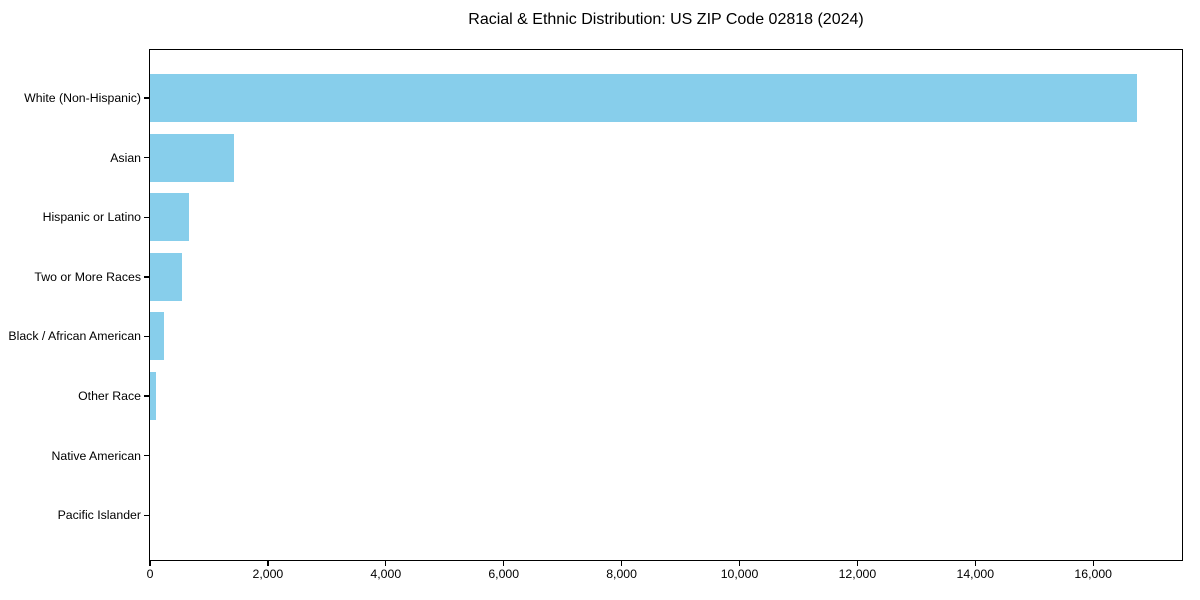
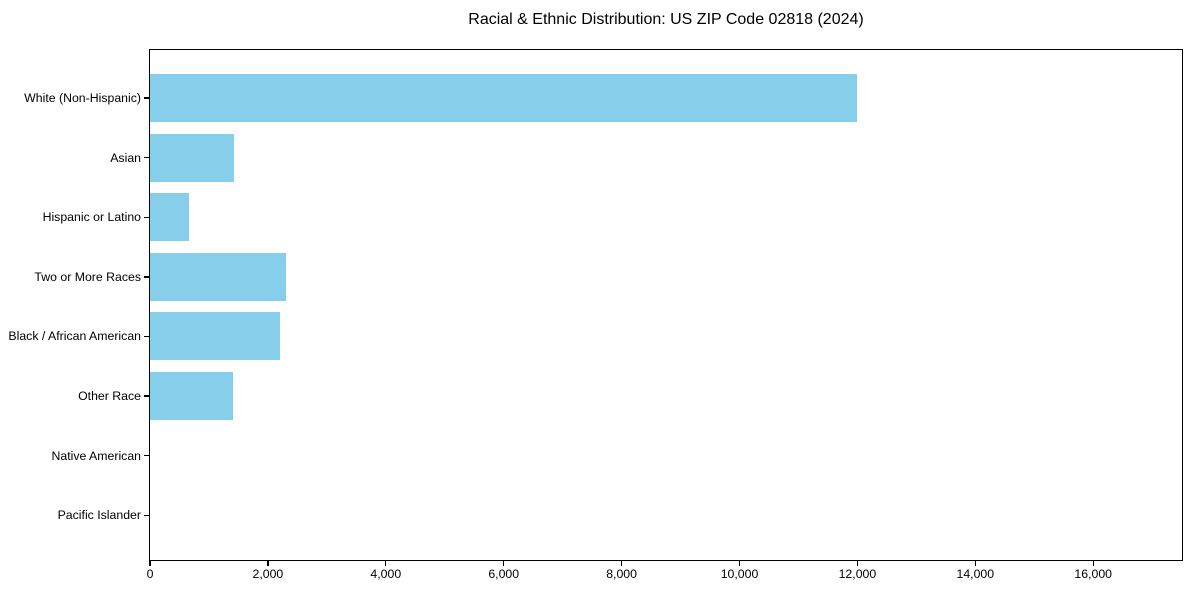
White (Non-Hispanic): 16700 -> 12000
Two or More Races: 600 -> 2300
Black / African American: 200 -> 2200
Other Race: 100 -> 1400
